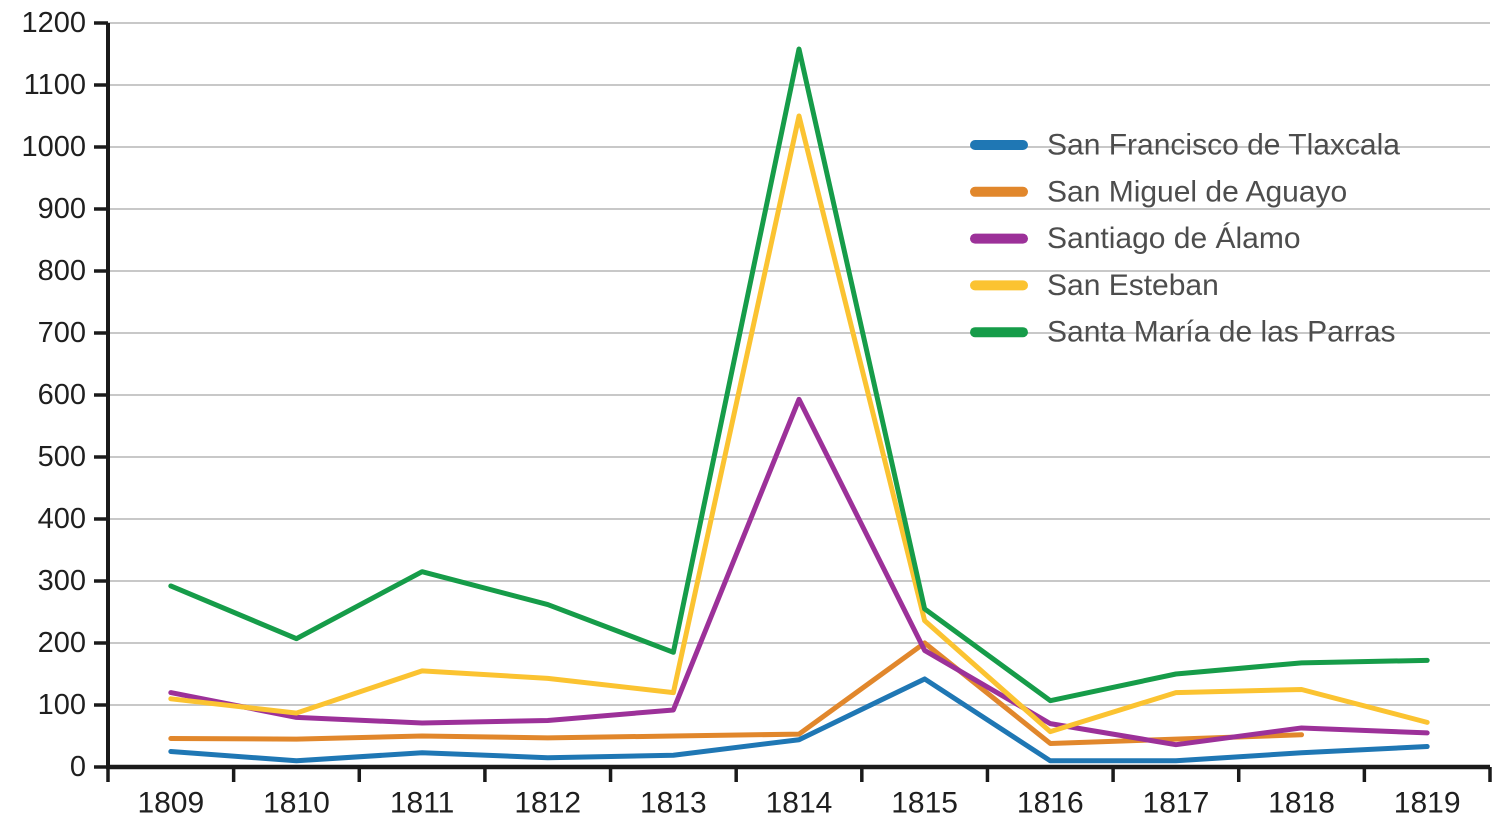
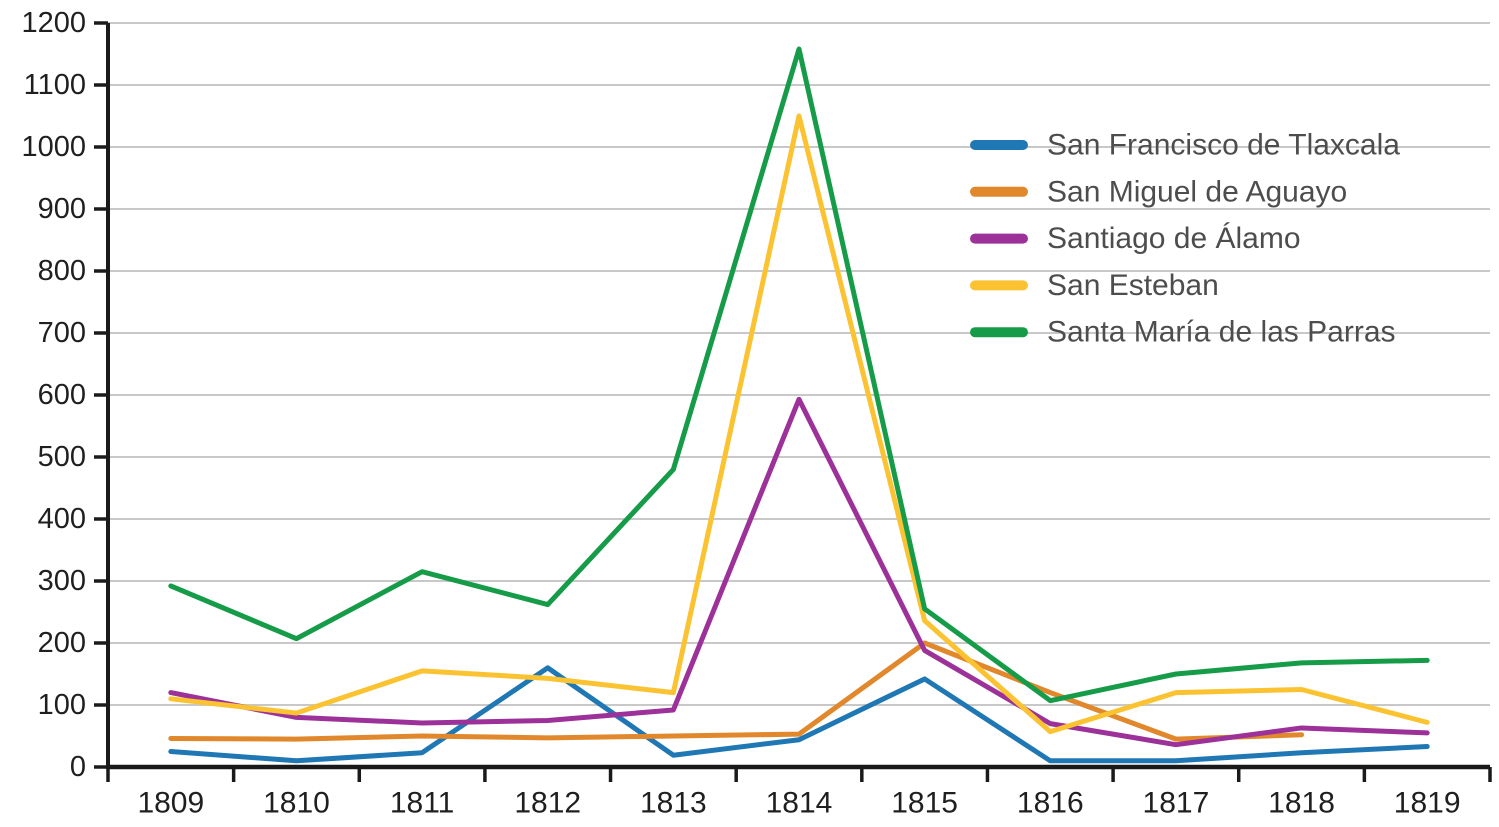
San Francisco de Tlaxcala/1812: 20 -> 160
Santa María de las Parras/1813: 180 -> 480
San Miguel de Aguayo/1816: 40 -> 120
